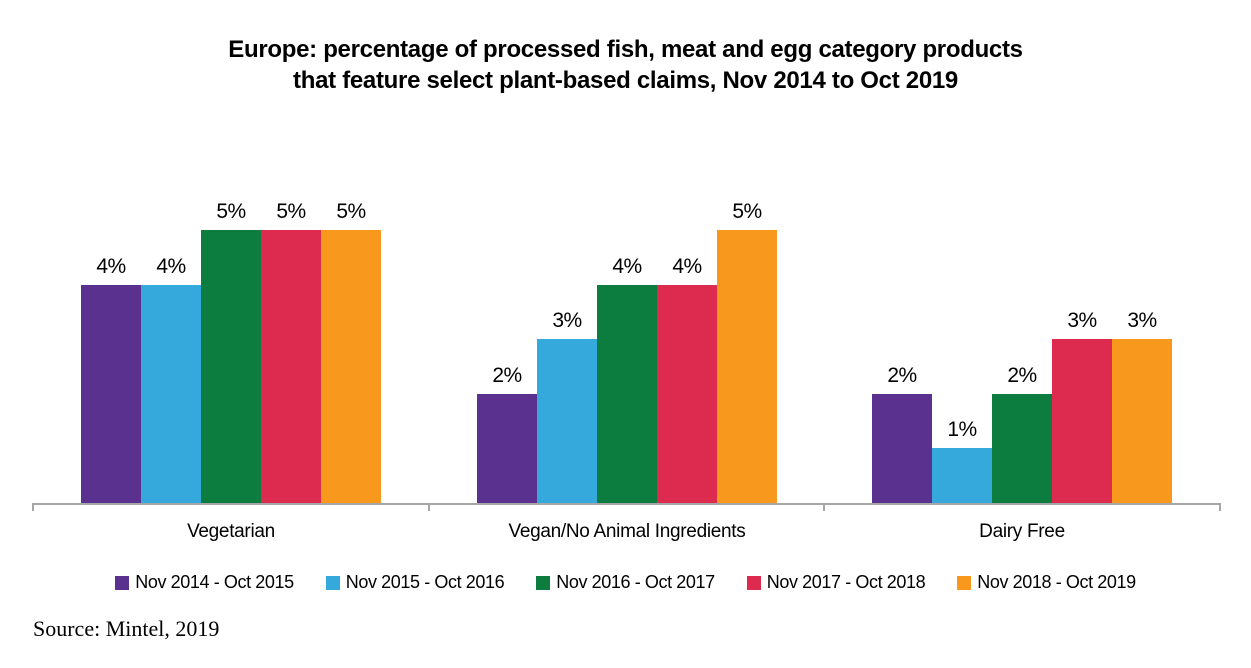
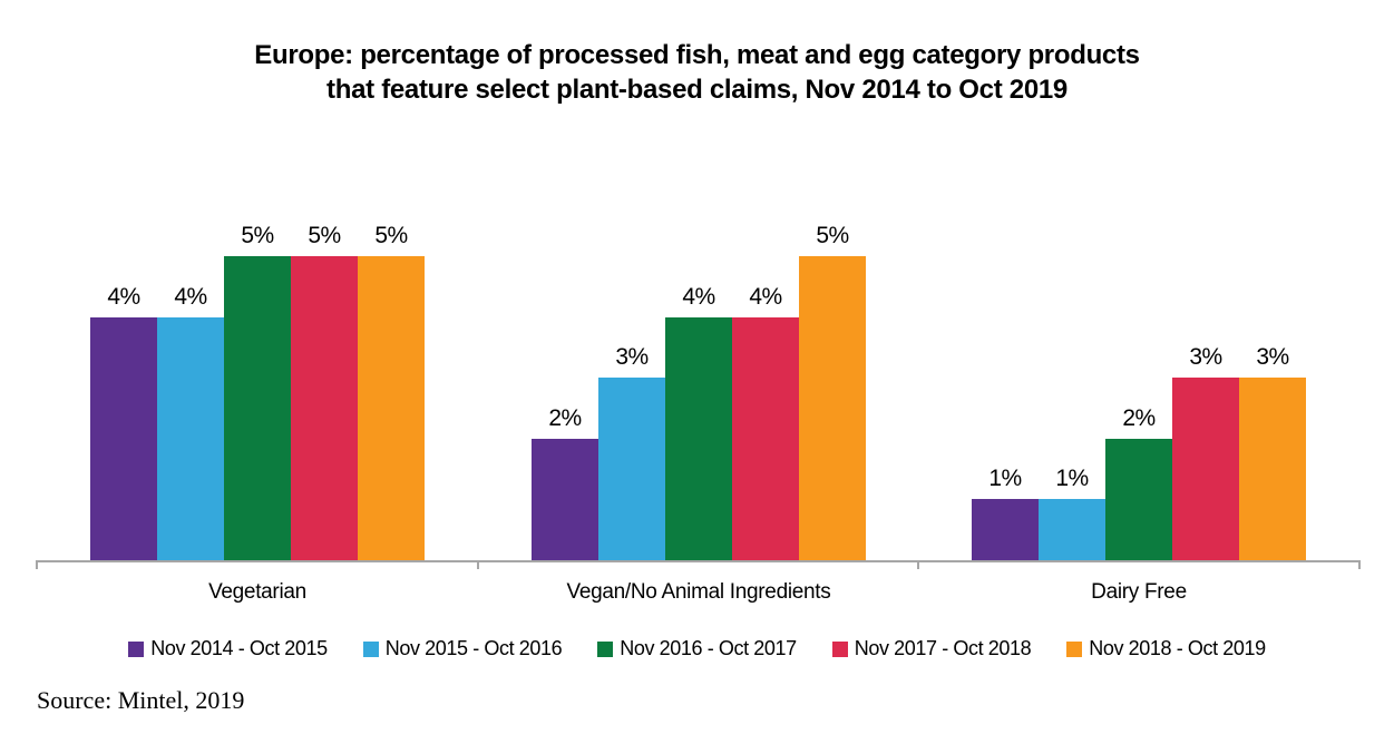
Nov 2014 - Oct 2015/Dairy Free: 2% -> 1%
